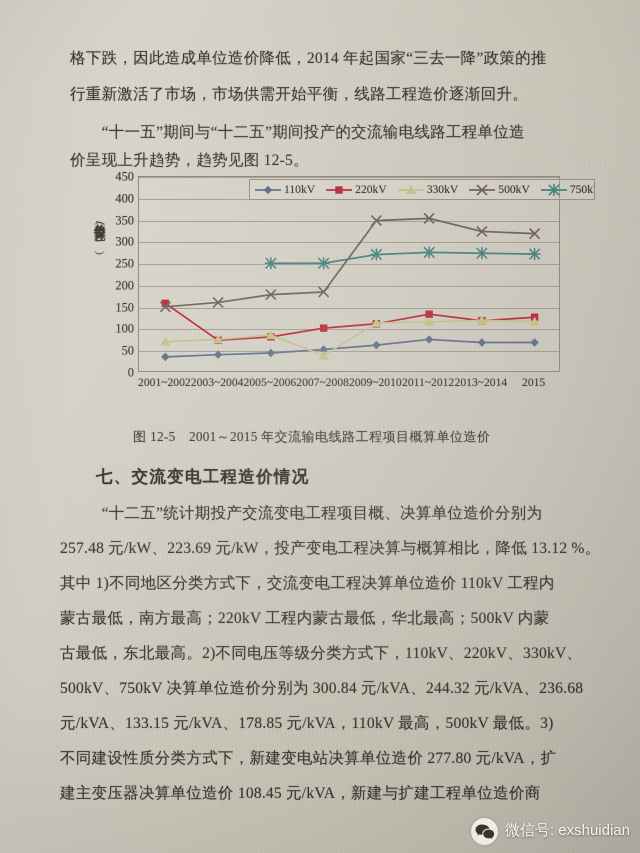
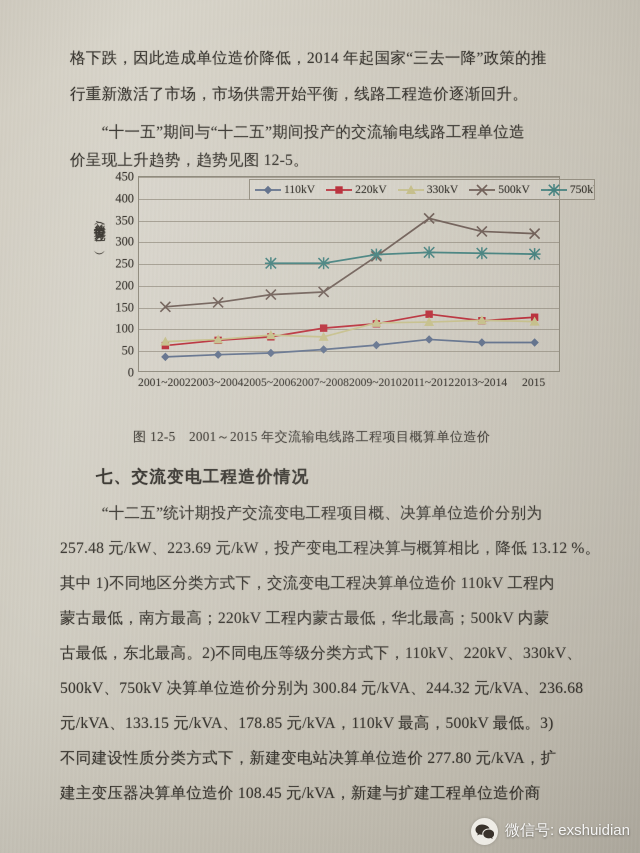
220kV/2001~2002: 160 -> 60
330kV/2007~2008: 40 -> 80
500kV/2009~2010: 350 -> 270
